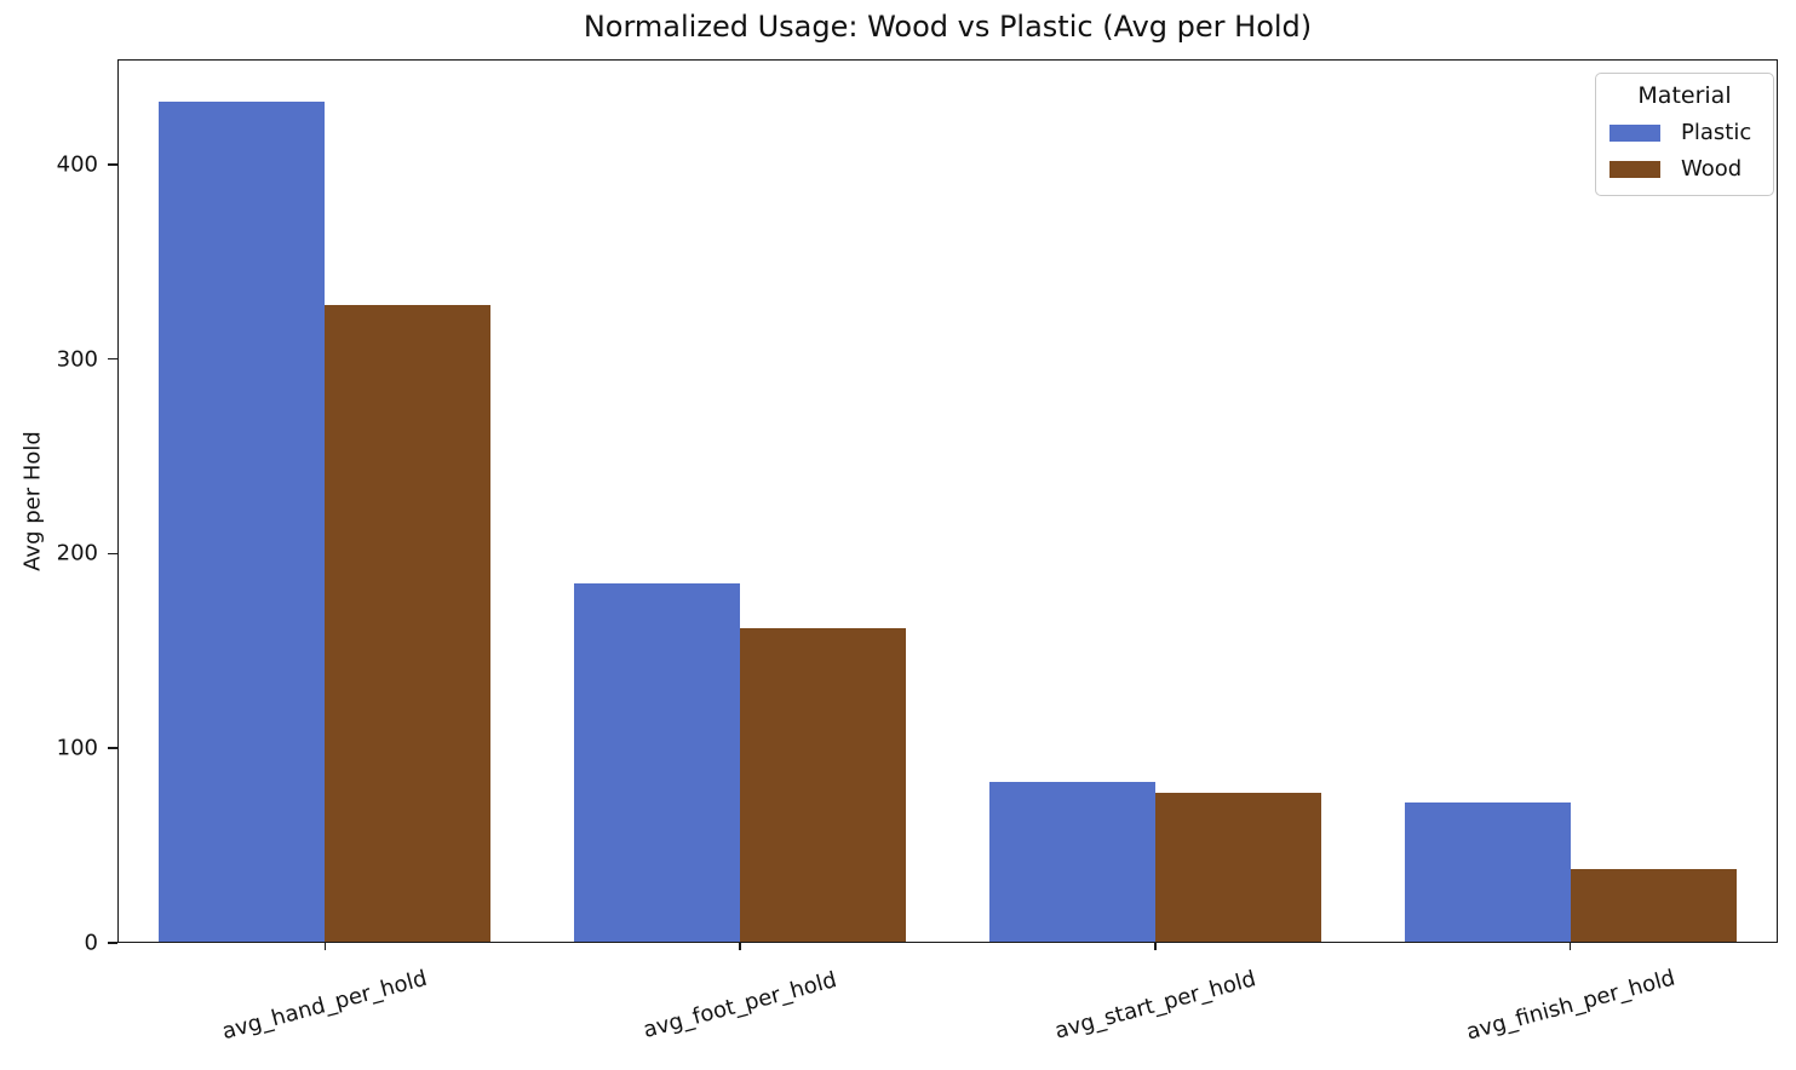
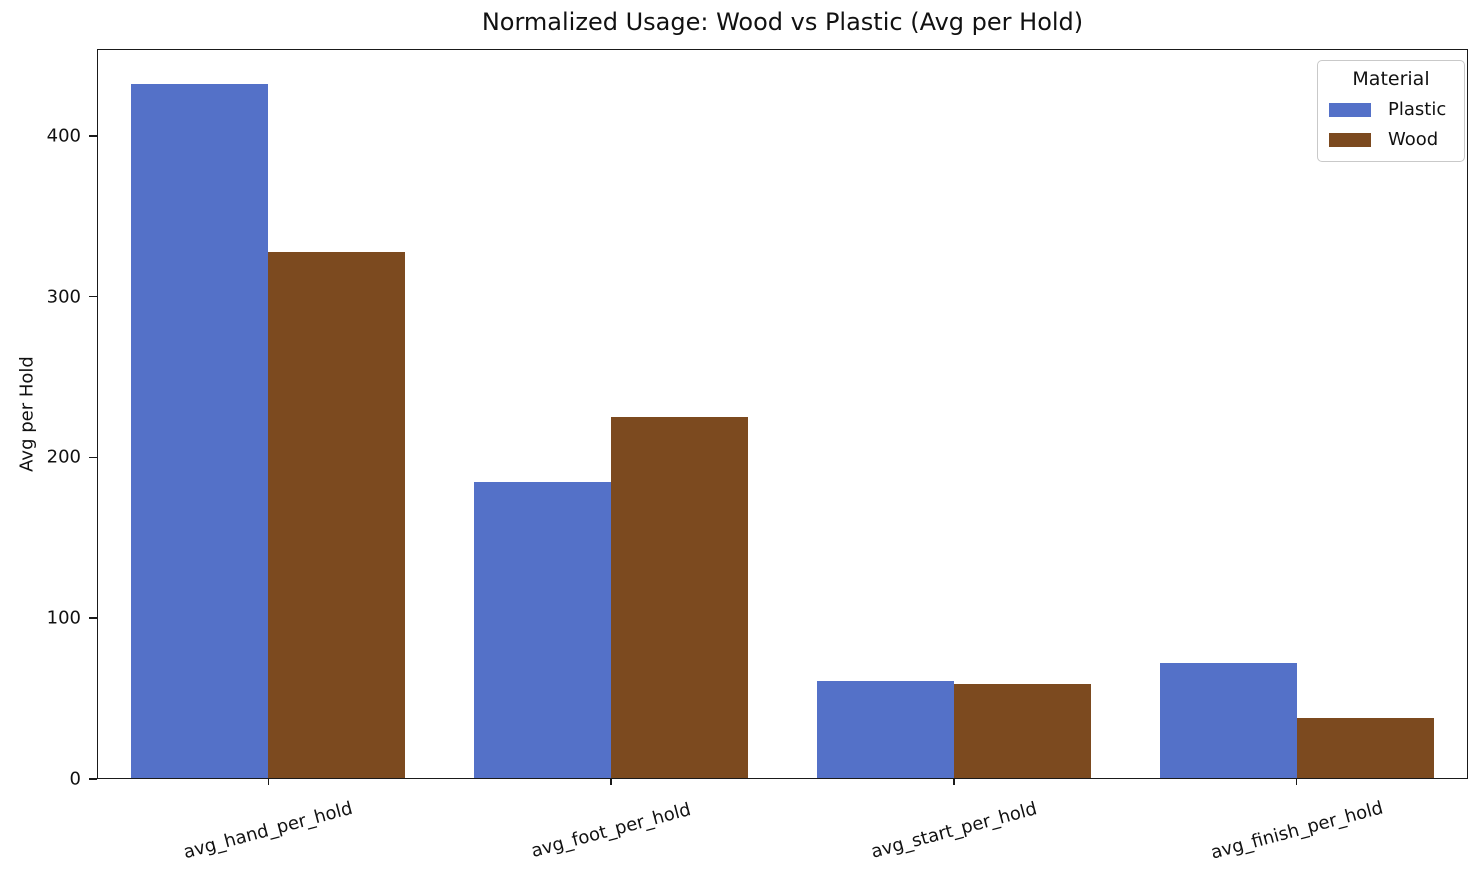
Wood/avg_foot_per_hold: 162 -> 225
Plastic/avg_start_per_hold: 83 -> 61
Wood/avg_start_per_hold: 77 -> 59
